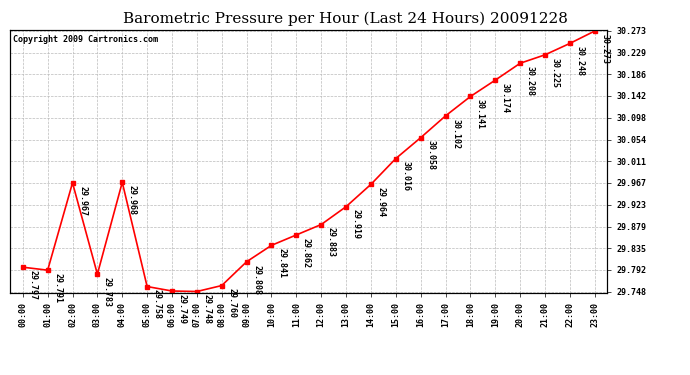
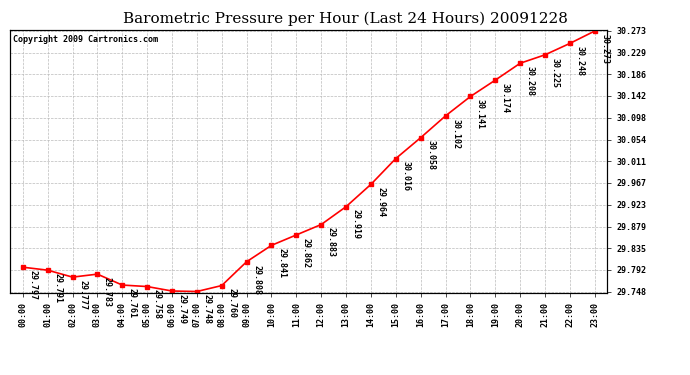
02:00: 29.967 -> 29.777
04:00: 29.968 -> 29.761
